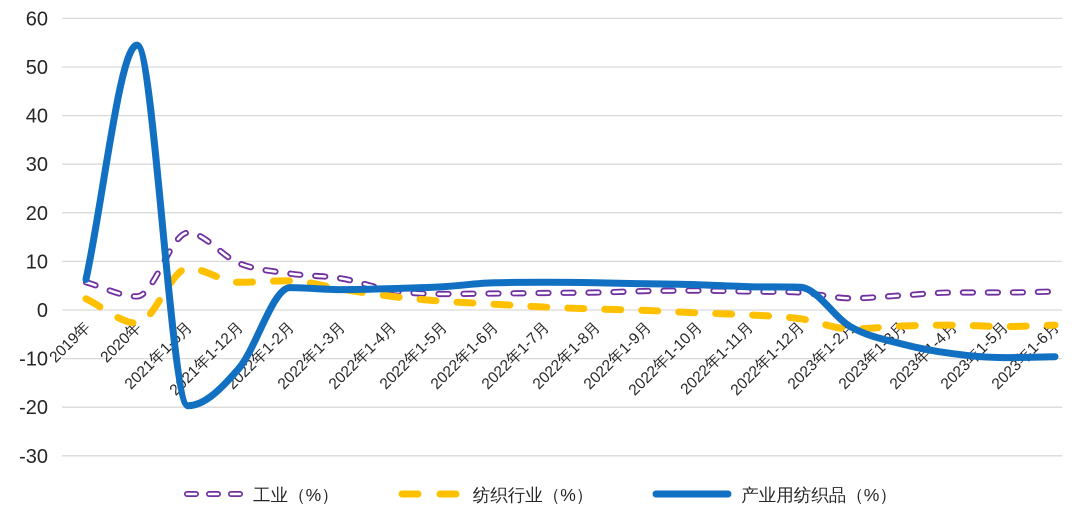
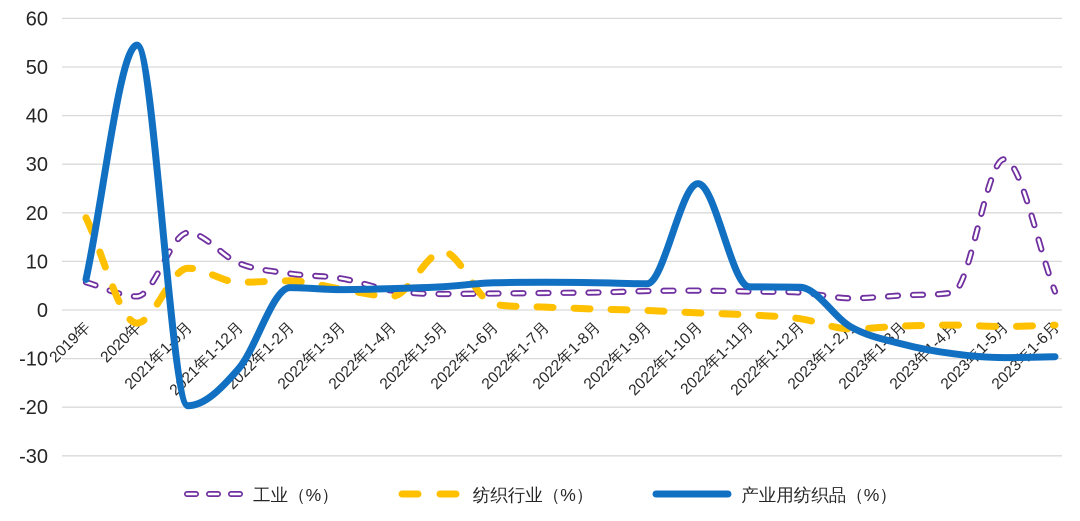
纺织行业（%）/2019年: 2 -> 19
纺织行业（%）/2022年1-5月: 2 -> 12
产业用纺织品（%）/2022年1-10月: 5 -> 26
工业（%）/2023年1-5月: 4 -> 31
